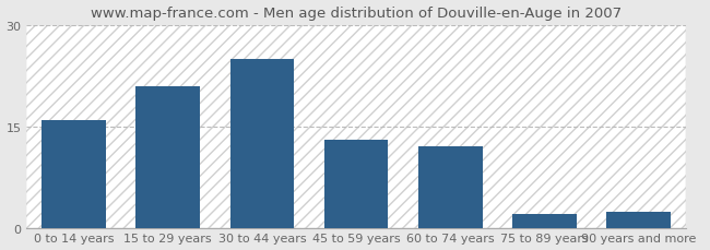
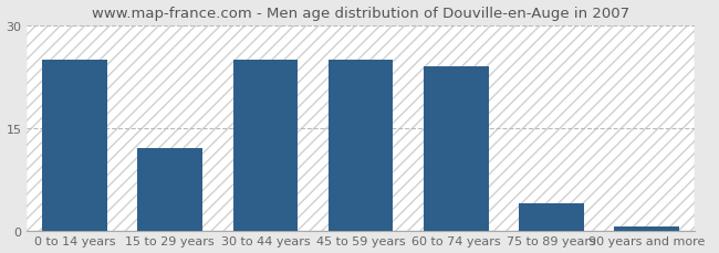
0 to 14 years: 16.0 -> 25.0
15 to 29 years: 21.0 -> 12.0
45 to 59 years: 13.0 -> 25.0
60 to 74 years: 12.0 -> 24.0
75 to 89 years: 2.0 -> 4.0
90 years and more: 2.4 -> 0.5
